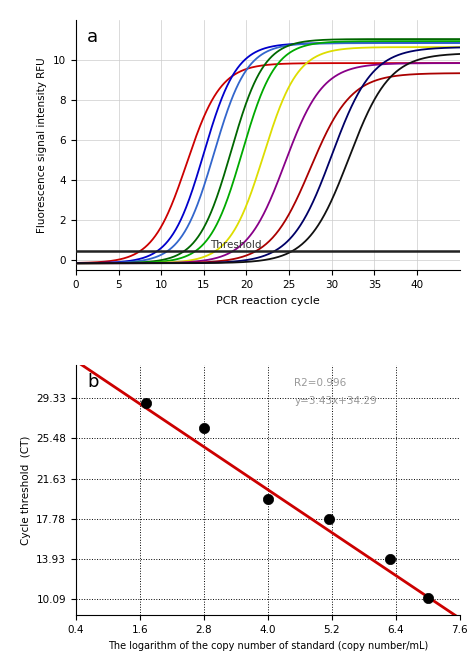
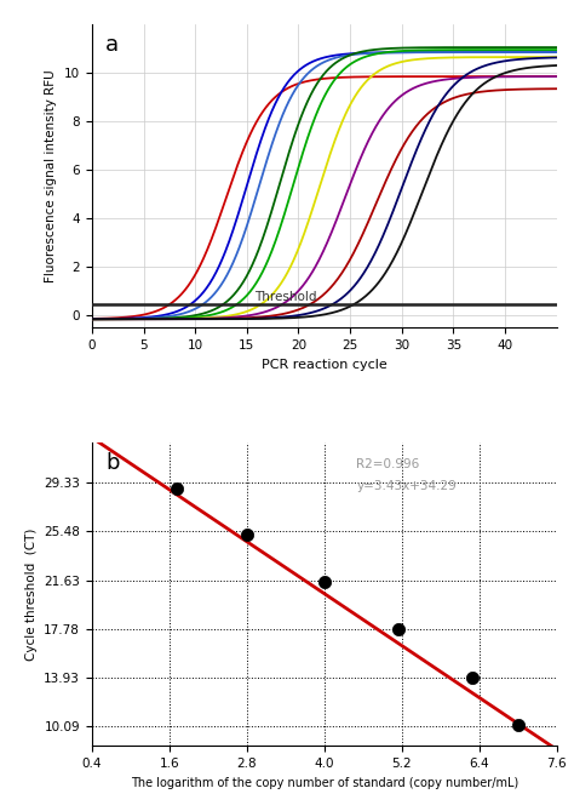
2.8: 26.5 -> 25.2
4.0: 19.7 -> 21.4
